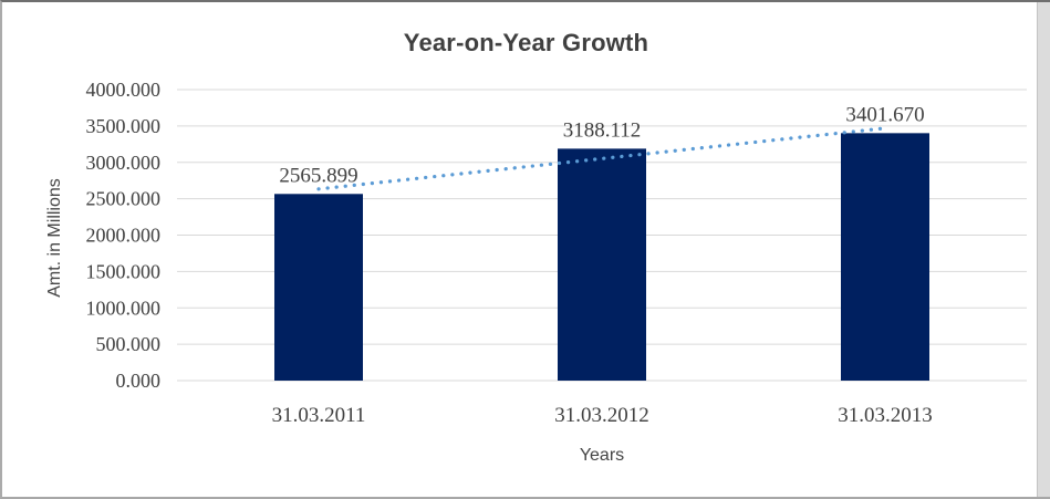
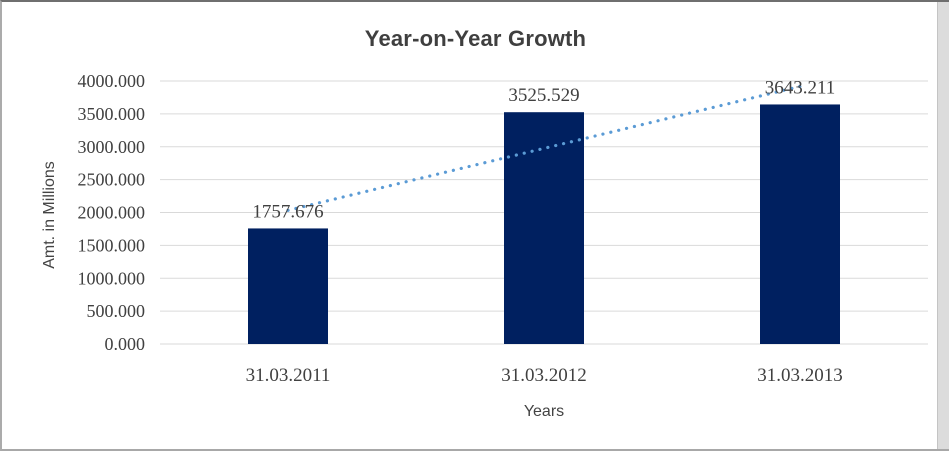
31.03.2011: 2565.899 -> 1757.676
31.03.2012: 3188.112 -> 3525.529
31.03.2013: 3401.670 -> 3643.211
